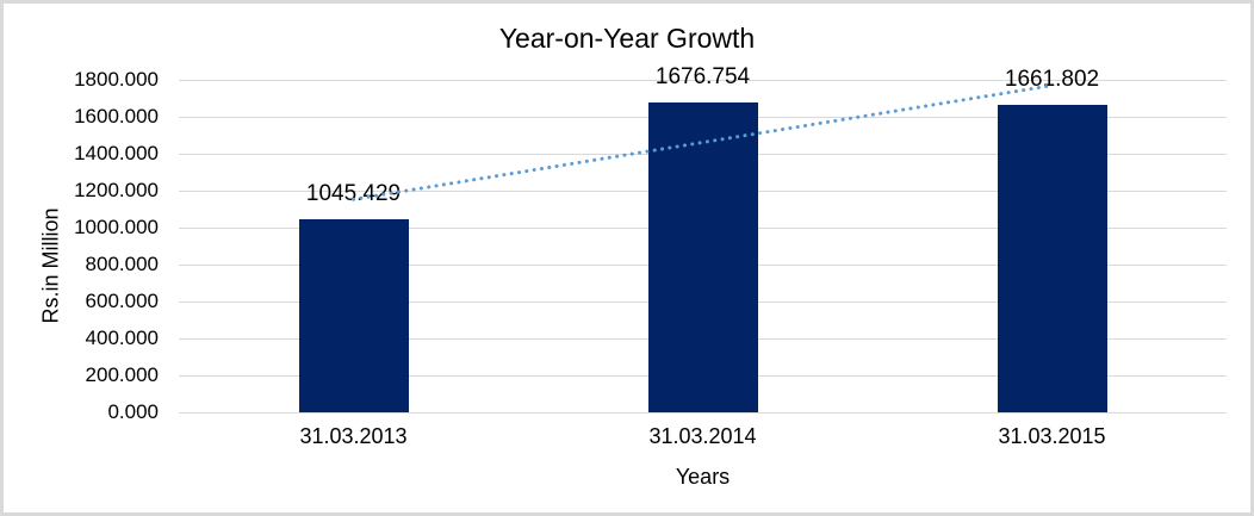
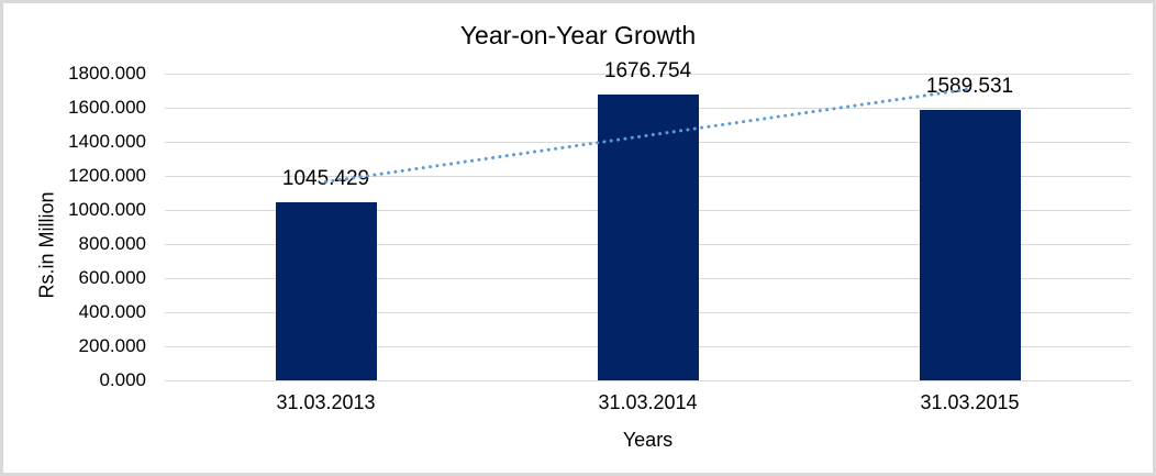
31.03.2015: 1661.802 -> 1589.531
